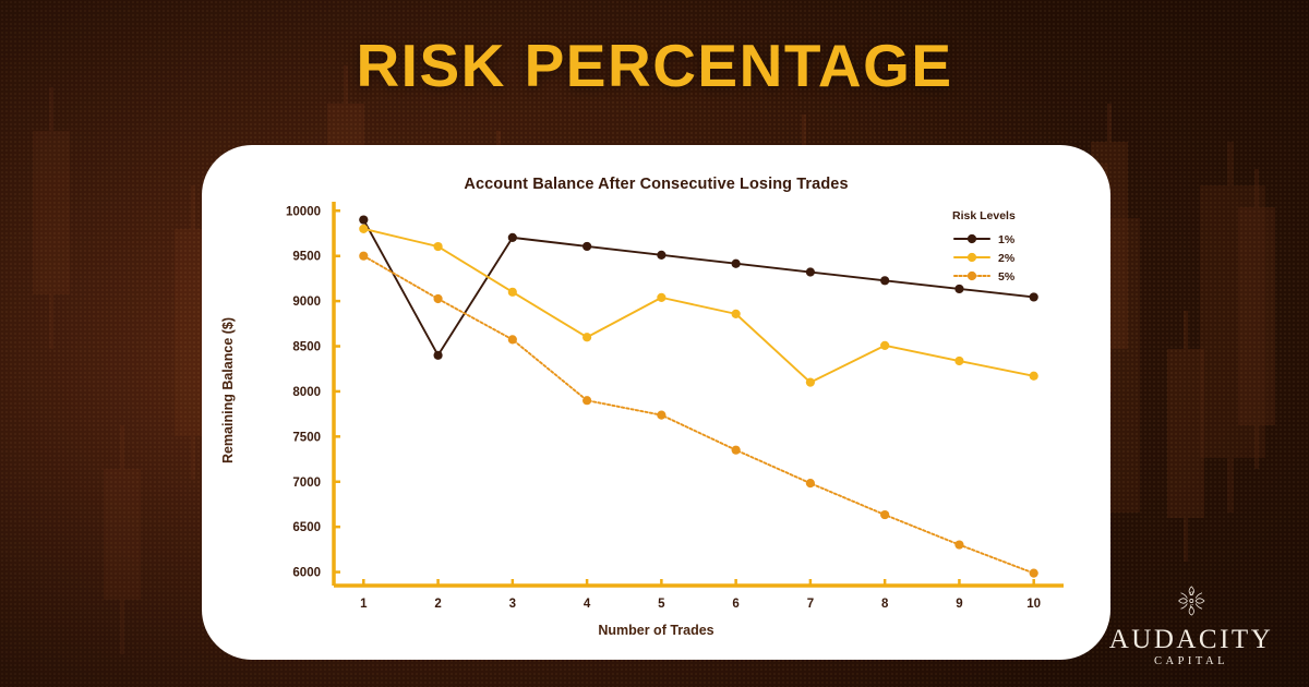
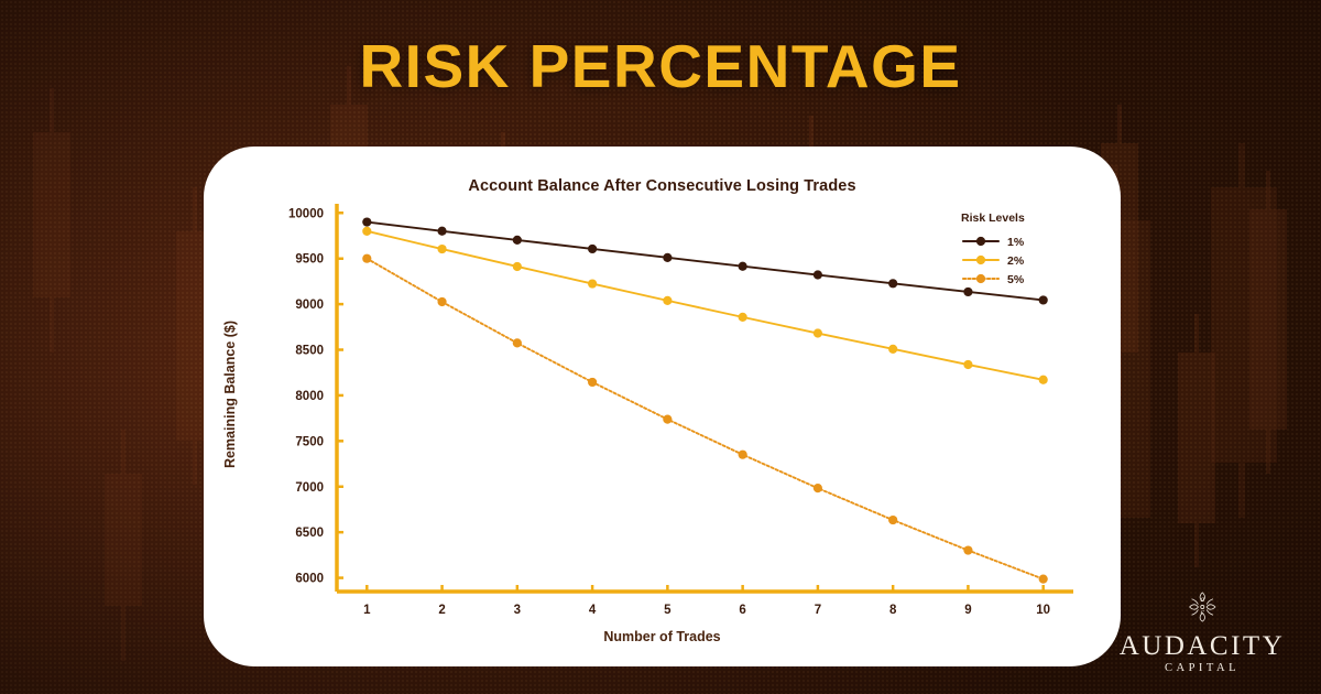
1%/2: 8400 -> 9800
2%/3: 9100 -> 9400
2%/4: 8600 -> 9200
5%/4: 7900 -> 8100
2%/7: 8100 -> 8700
